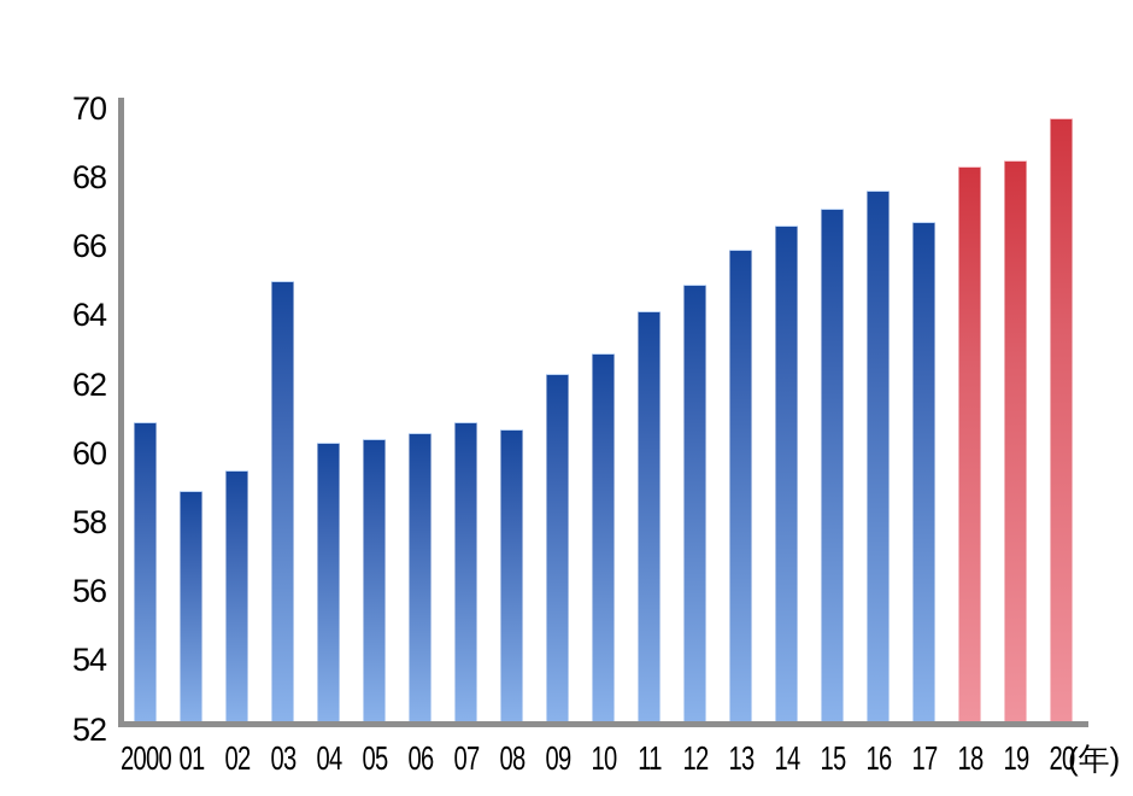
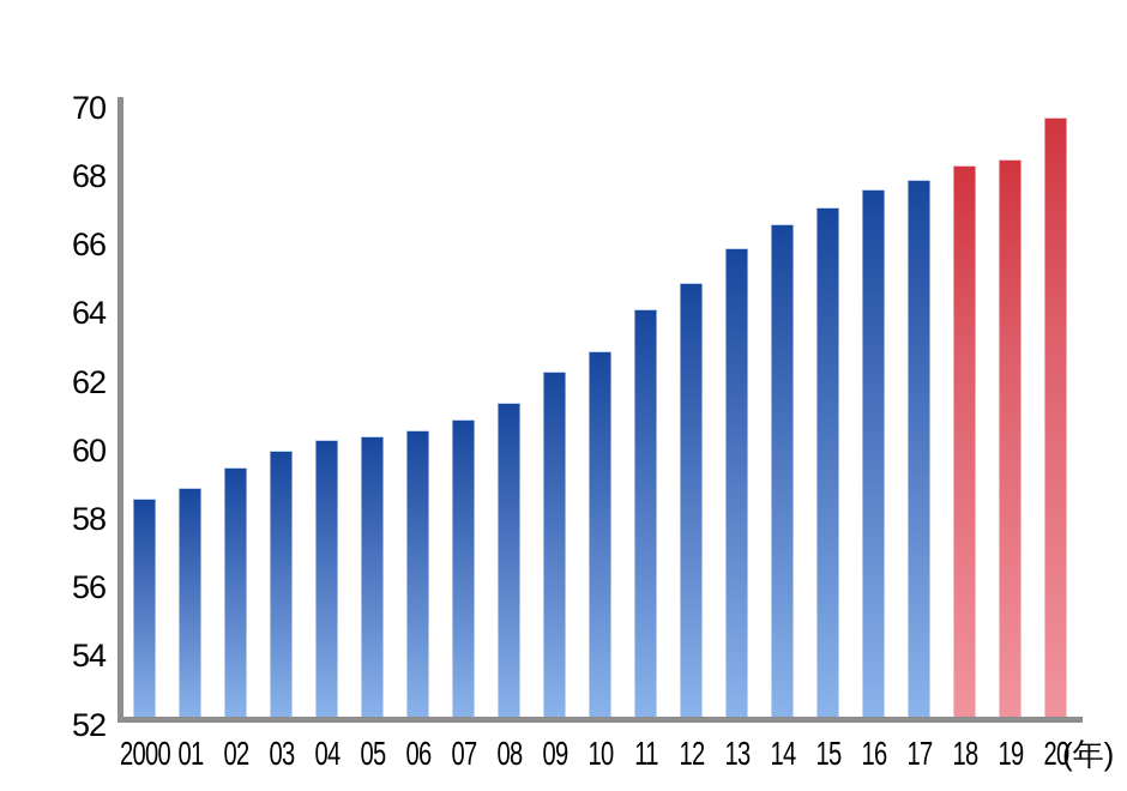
2000: 60.9 -> 58.6
03: 65.0 -> 60.0
08: 60.7 -> 61.4
17: 66.7 -> 67.9
